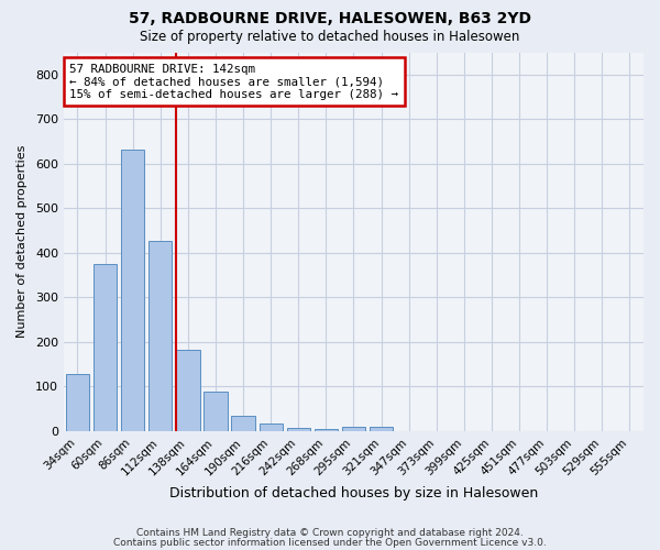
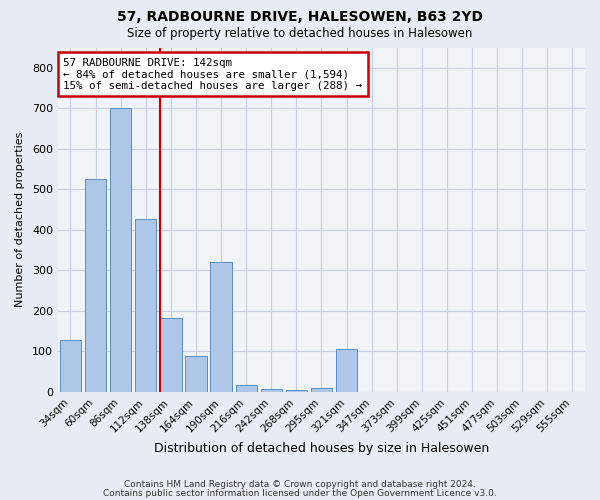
60sqm: 375 -> 525
86sqm: 632 -> 700
190sqm: 35 -> 320
321sqm: 9 -> 105
